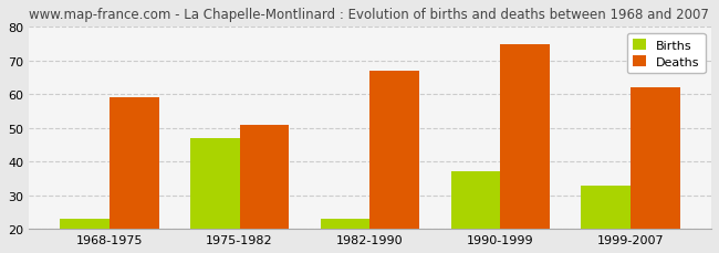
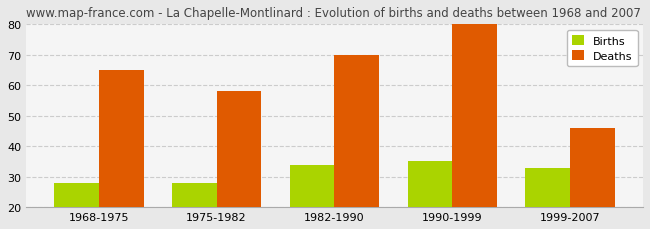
Births/1968-1975: 23 -> 28
Deaths/1968-1975: 59 -> 65
Births/1975-1982: 47 -> 28
Deaths/1975-1982: 51 -> 58
Births/1982-1990: 23 -> 34
Deaths/1982-1990: 67 -> 70
Births/1990-1999: 37 -> 35
Deaths/1990-1999: 75 -> 80
Deaths/1999-2007: 62 -> 46
